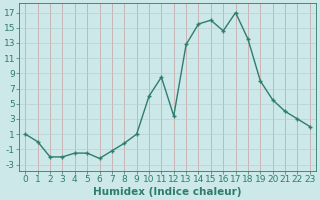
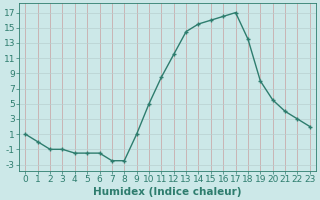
2: -2.0 -> -1.0
3: -2.0 -> -1.0
6: -2.2 -> -1.5
7: -1.2 -> -2.5
8: -0.2 -> -2.5
10: 6.0 -> 5.0
12: 3.4 -> 11.5
13: 12.8 -> 14.5
16: 14.6 -> 16.5
